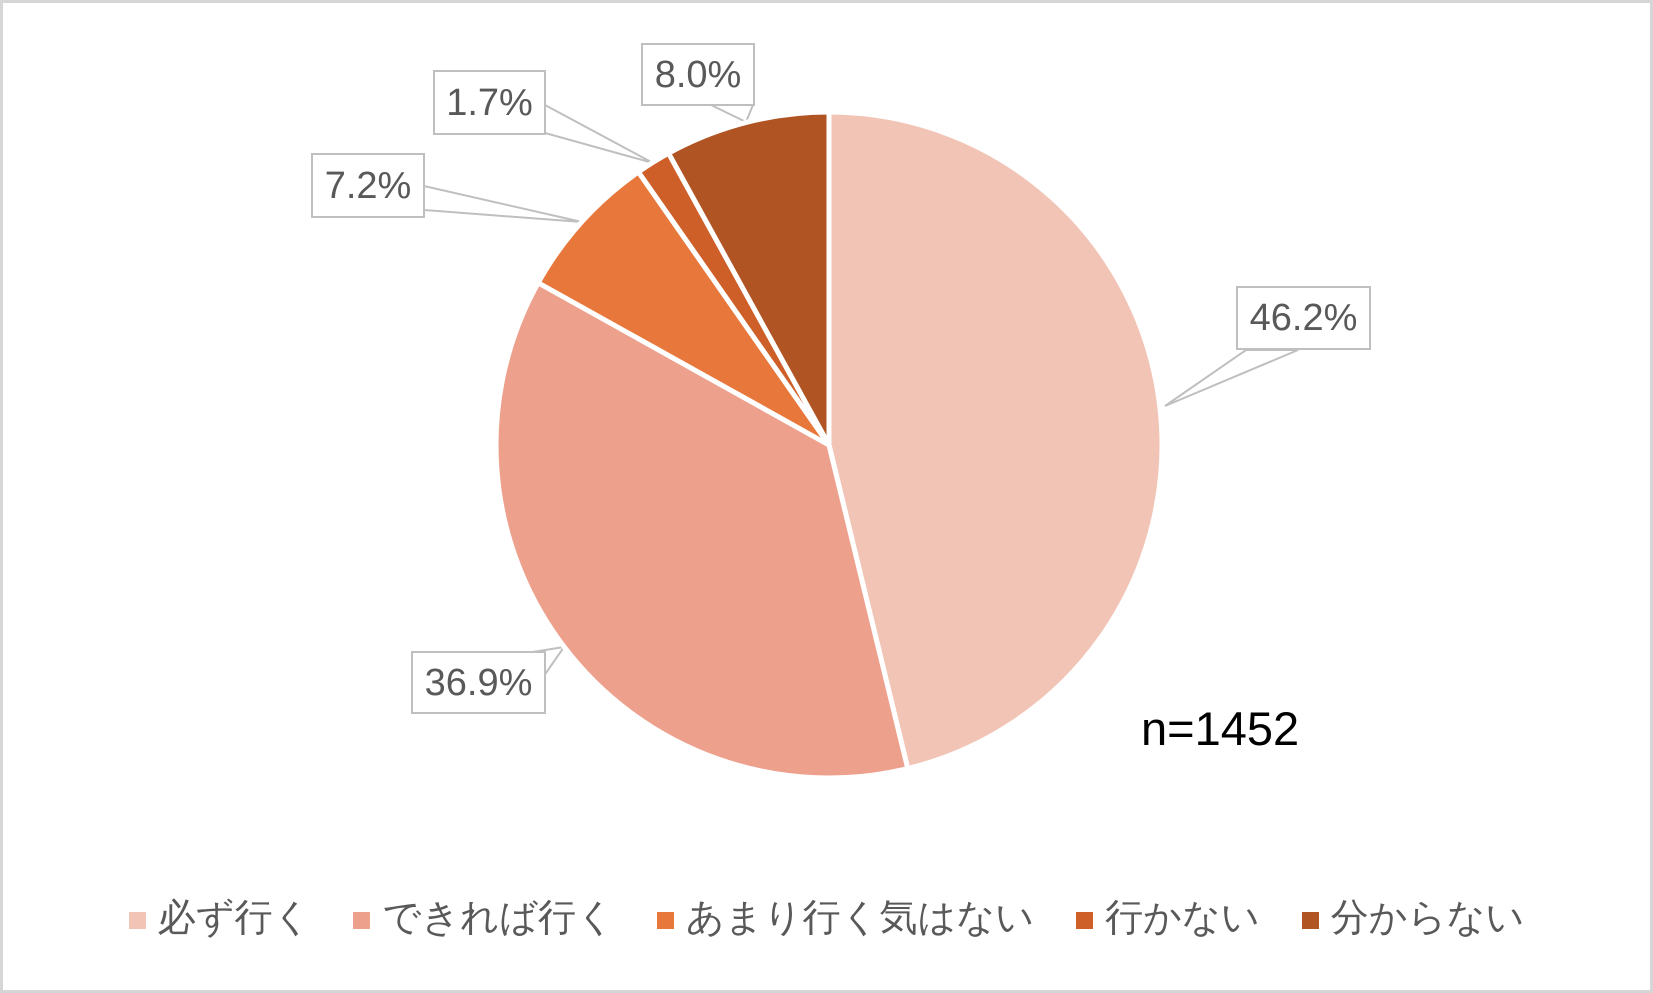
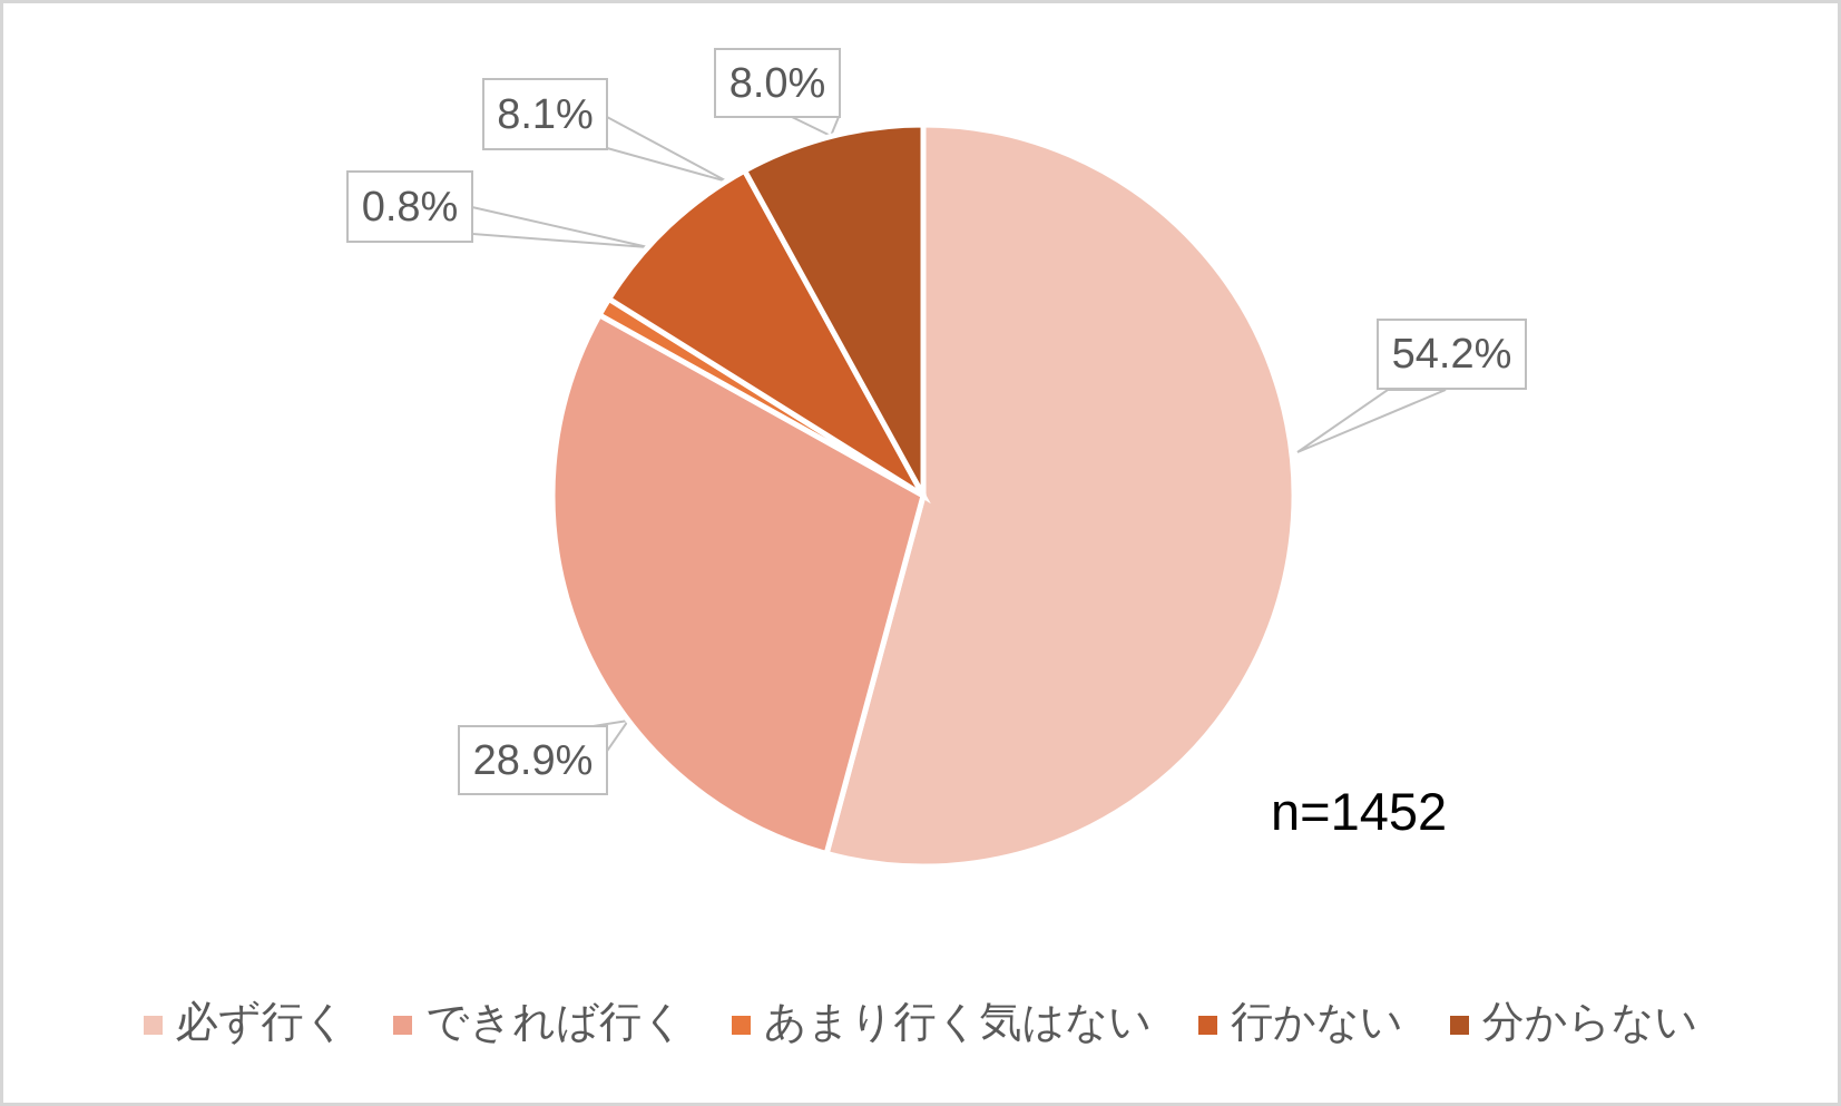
必ず行く: 46.2% -> 54.2%
できれば行く: 36.9% -> 28.9%
あまり行く気はない: 7.2% -> 0.8%
行かない: 1.7% -> 8.1%
